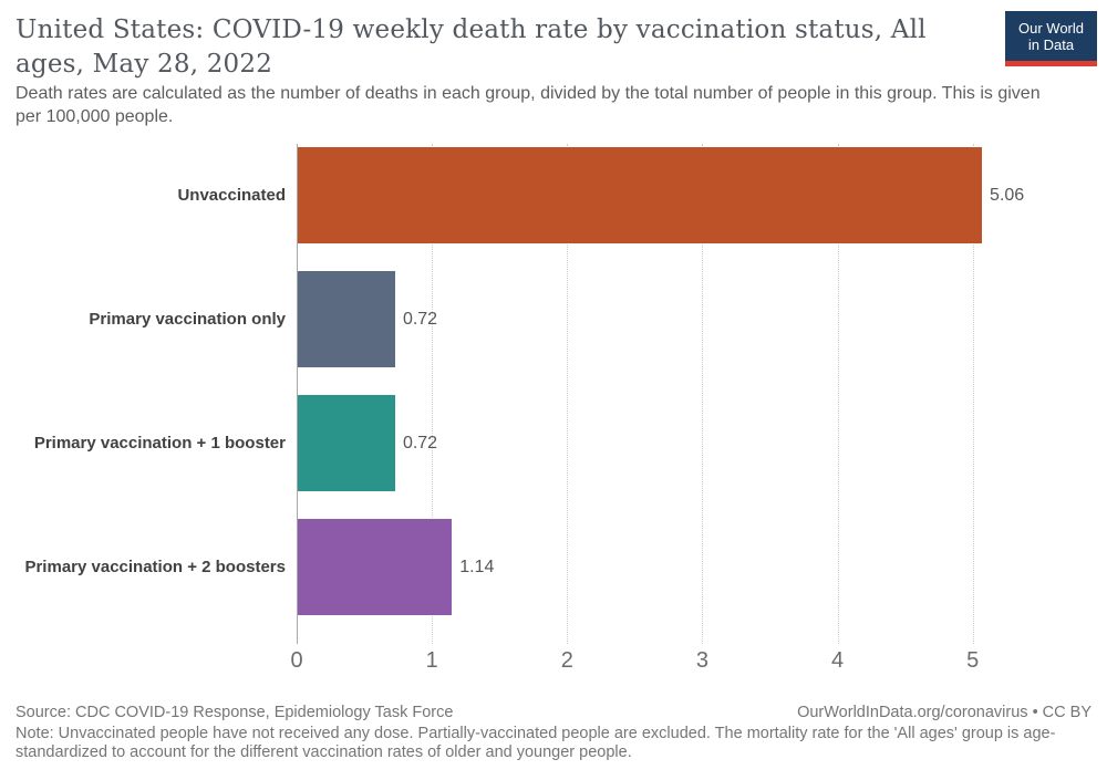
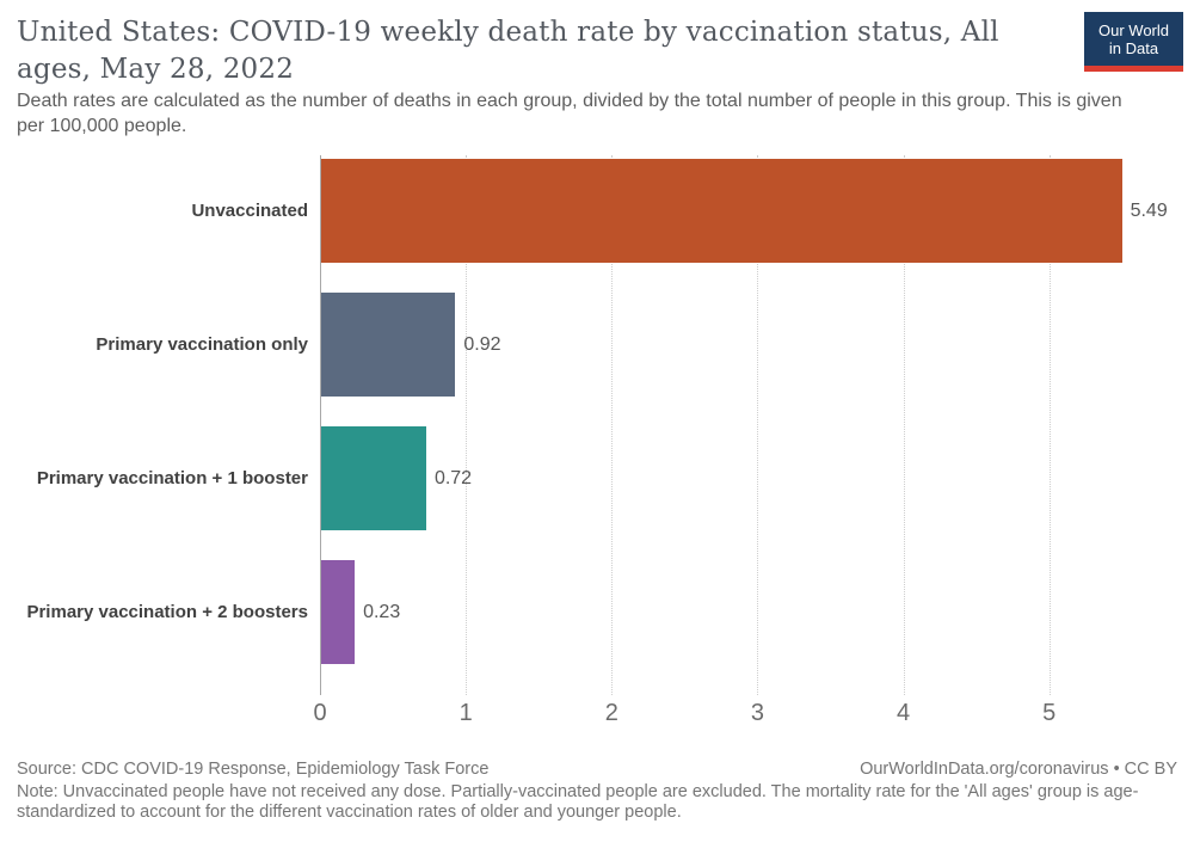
Unvaccinated: 5.06 -> 5.49
Primary vaccination only: 0.72 -> 0.92
Primary vaccination + 2 boosters: 1.14 -> 0.23
